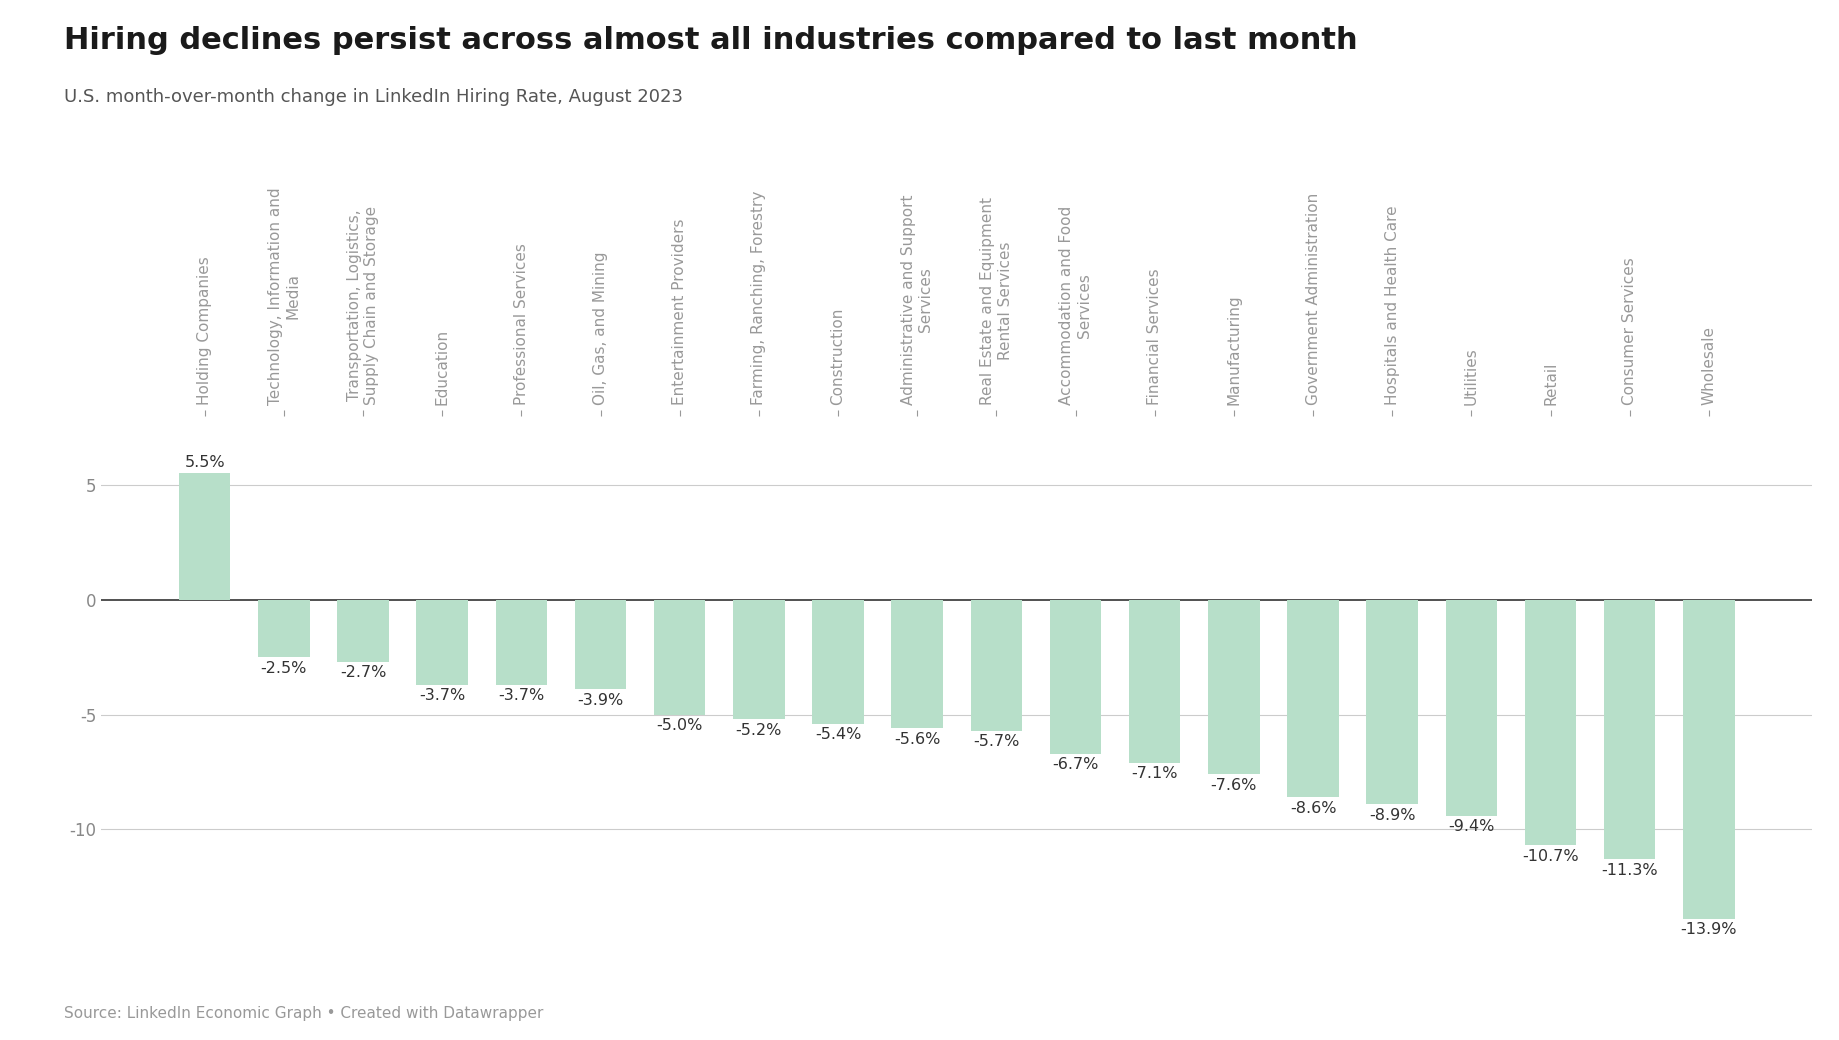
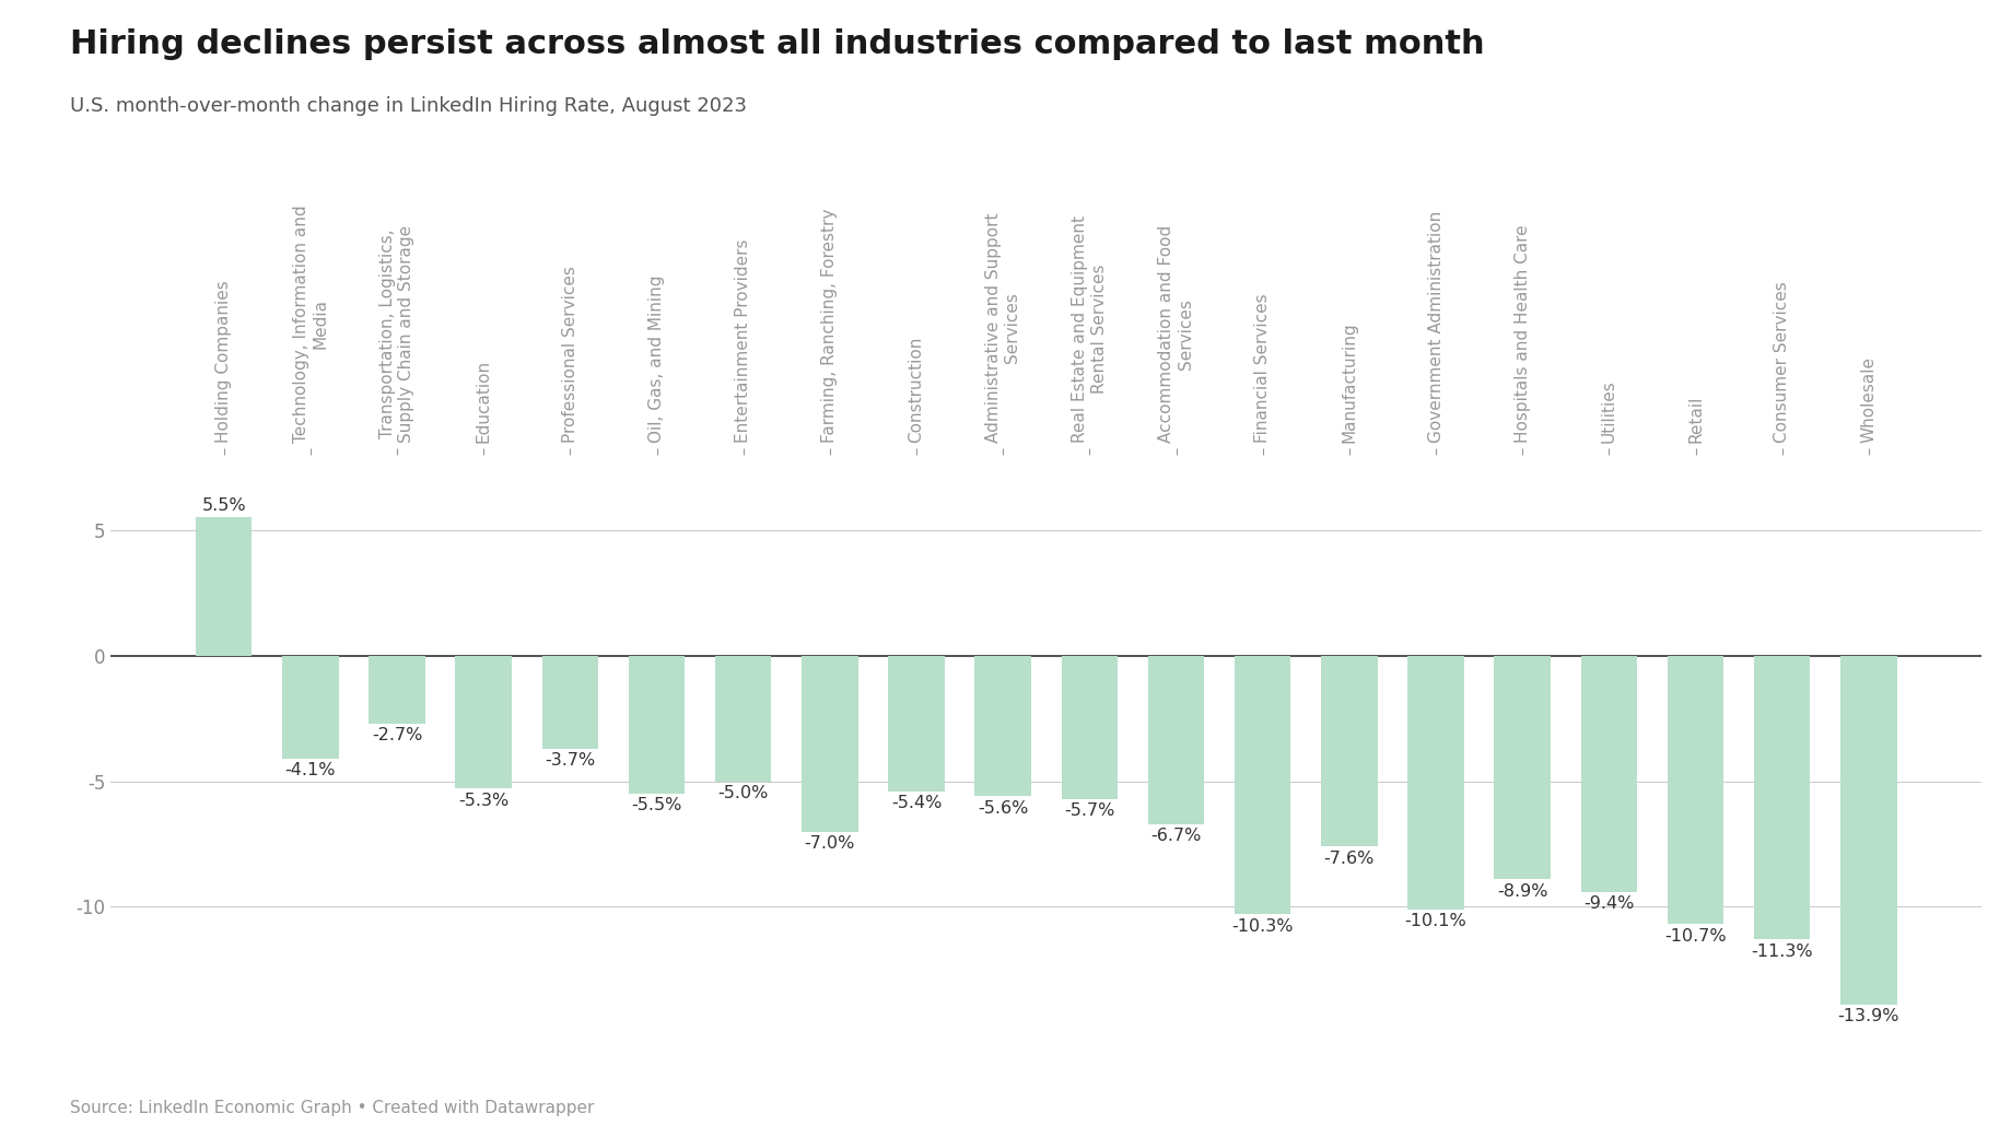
Technology, Information and Media: -2.5% -> -4.1%
Education: -3.7% -> -5.3%
Oil, Gas, and Mining: -3.9% -> -5.5%
Farming, Ranching, Forestry: -5.2% -> -7.0%
Financial Services: -7.1% -> -10.3%
Government Administration: -8.6% -> -10.1%
